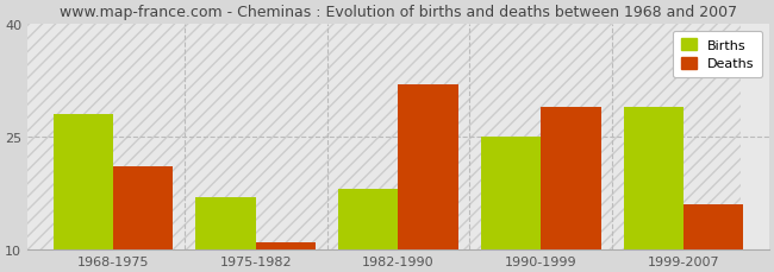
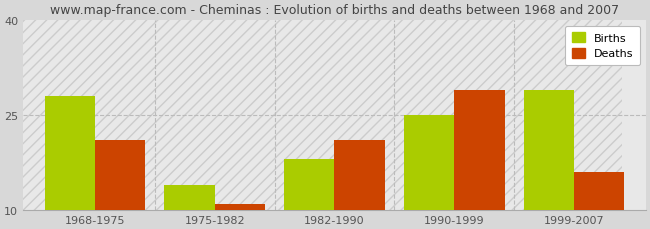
Births/1975-1982: 17 -> 14
Deaths/1982-1990: 32 -> 21
